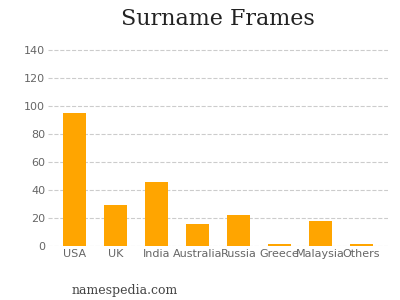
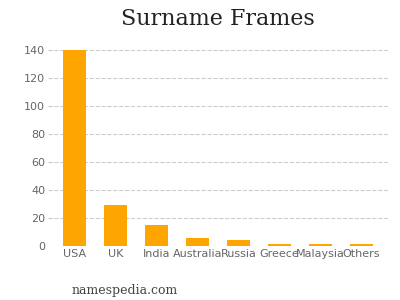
USA: 95 -> 140
India: 46 -> 15
Australia: 16 -> 6
Russia: 22 -> 4
Malaysia: 18 -> 2
